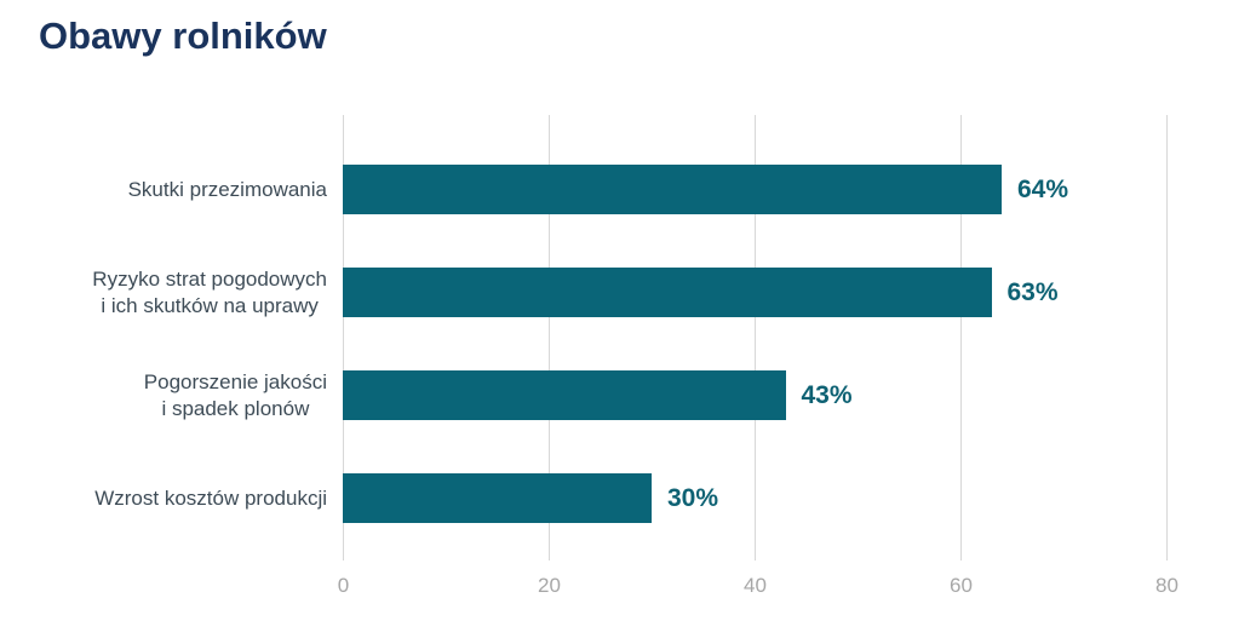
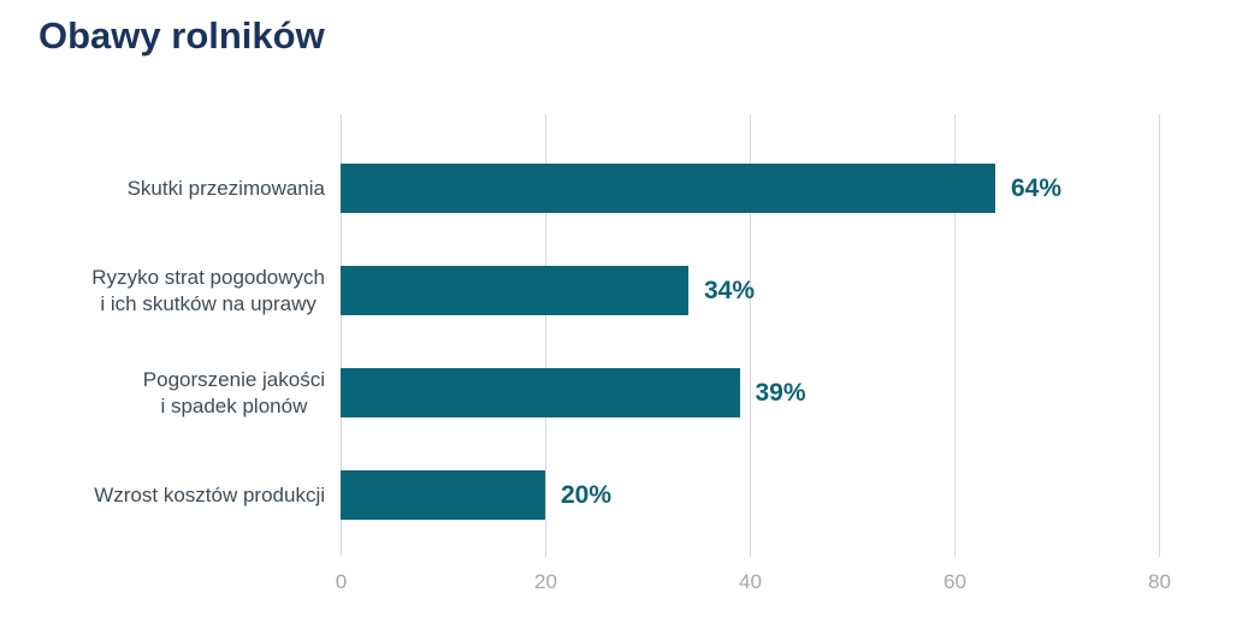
Ryzyko strat pogodowych i ich skutków na uprawy: 63% -> 34%
Pogorszenie jakości i spadek plonów: 43% -> 39%
Wzrost kosztów produkcji: 30% -> 20%
